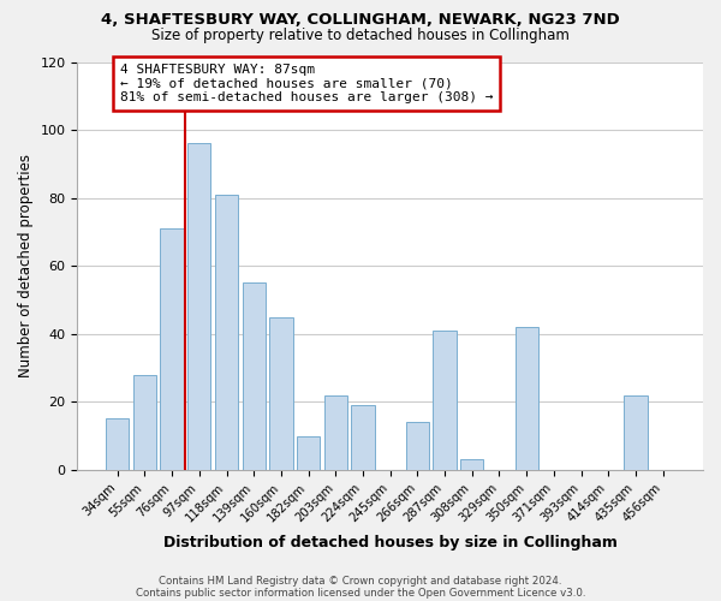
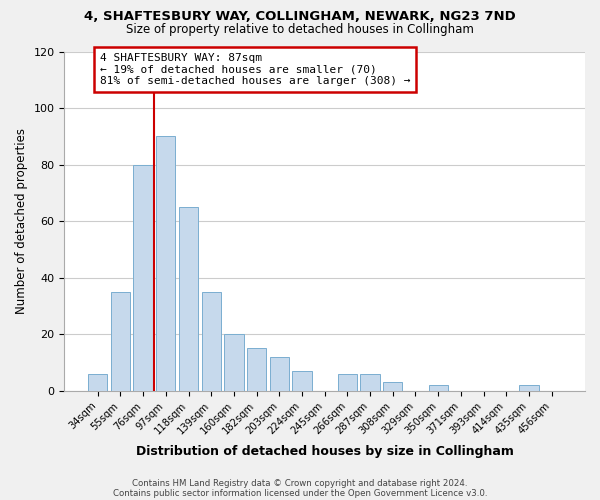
34sqm: 15 -> 6
55sqm: 28 -> 35
76sqm: 71 -> 80
97sqm: 96 -> 90
118sqm: 81 -> 65
139sqm: 55 -> 35
160sqm: 45 -> 20
182sqm: 10 -> 15
203sqm: 22 -> 12
224sqm: 19 -> 7
266sqm: 14 -> 6
287sqm: 41 -> 6
350sqm: 42 -> 2
435sqm: 22 -> 2
